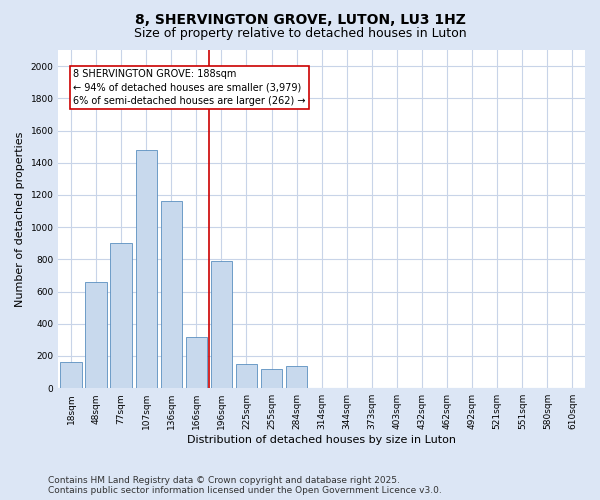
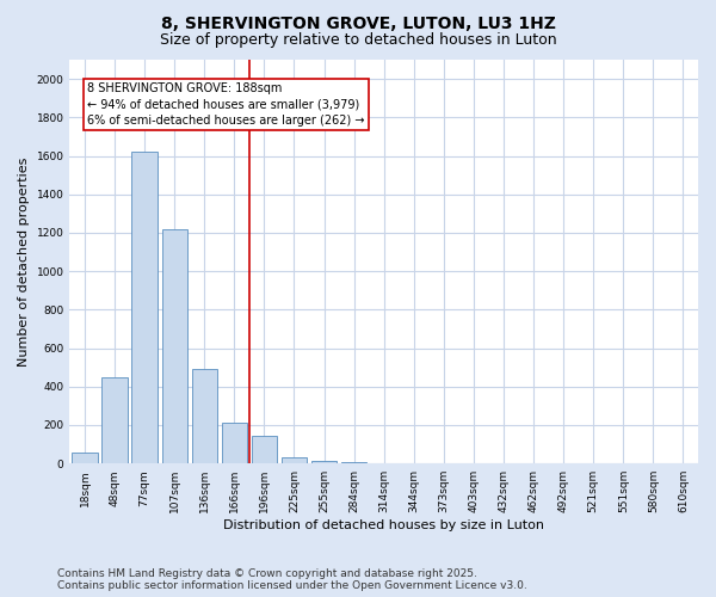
18sqm: 160 -> 60
48sqm: 660 -> 450
77sqm: 900 -> 1620
107sqm: 1480 -> 1220
136sqm: 1160 -> 490
166sqm: 320 -> 220
196sqm: 790 -> 140
225sqm: 150 -> 30
255sqm: 120 -> 20
284sqm: 140 -> 0
